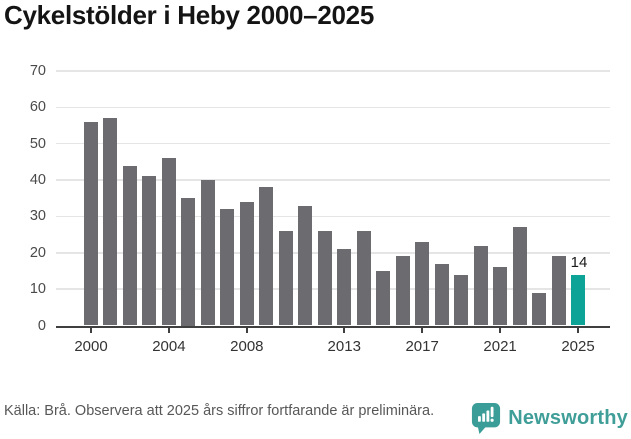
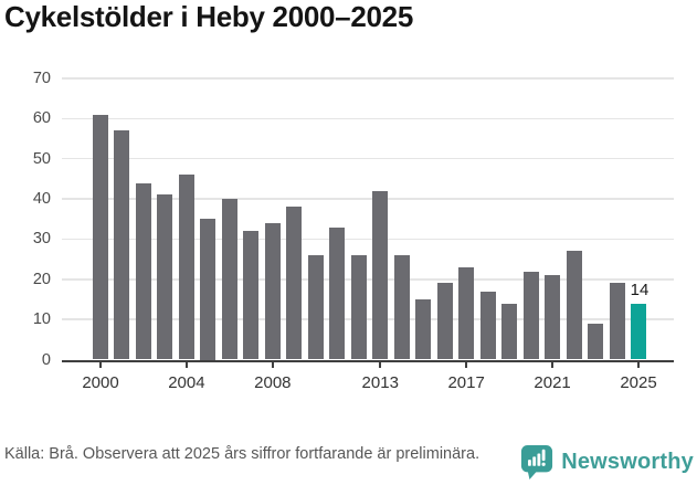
2000: 56 -> 61
2013: 21 -> 42
2021: 16 -> 21
